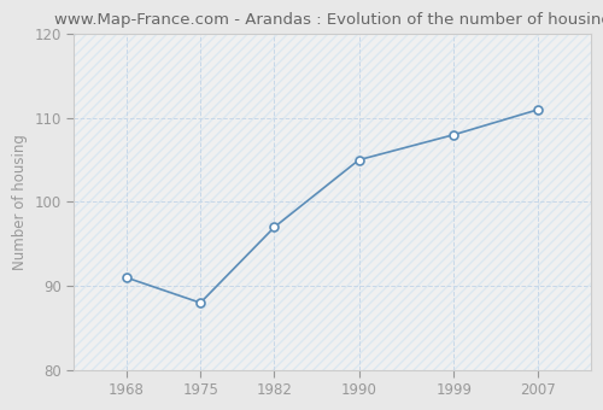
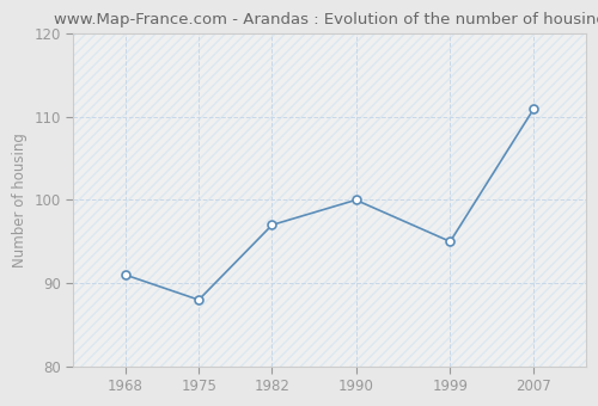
1990: 105 -> 100
1999: 108 -> 95
